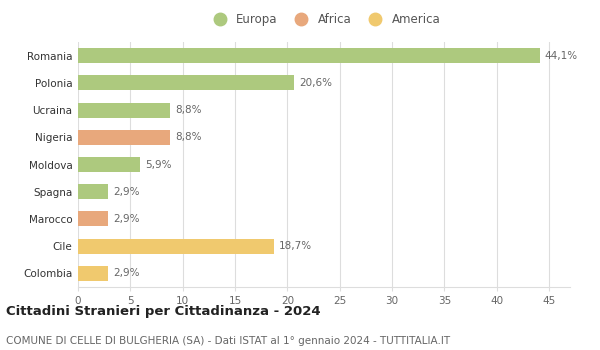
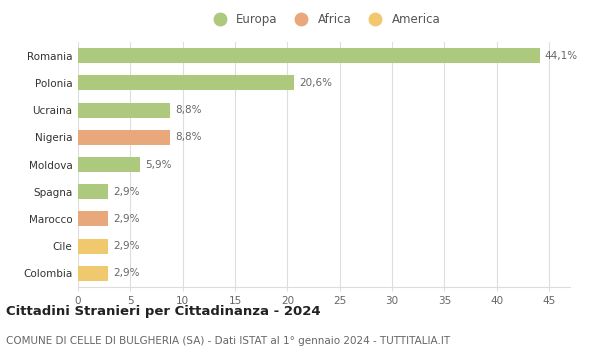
Cile: 18,7% -> 2,9%
